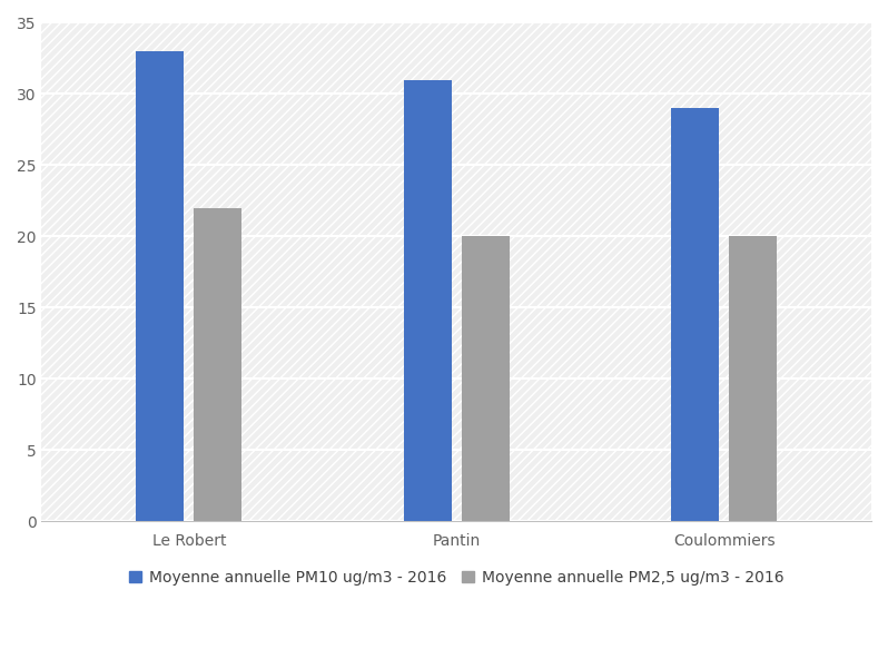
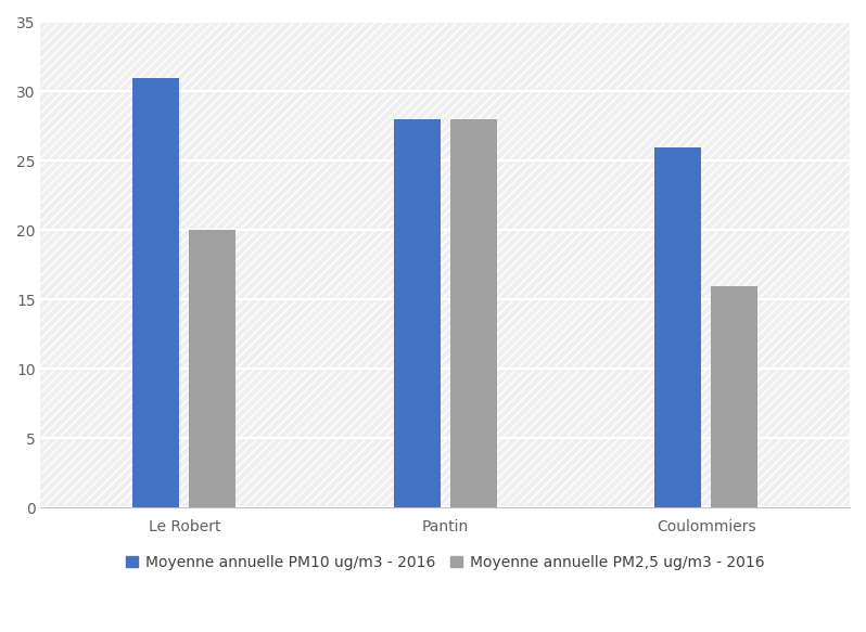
Moyenne annuelle PM10 ug/m3 - 2016/Le Robert: 33 -> 31
Moyenne annuelle PM2,5 ug/m3 - 2016/Le Robert: 22 -> 20
Moyenne annuelle PM10 ug/m3 - 2016/Pantin: 31 -> 28
Moyenne annuelle PM2,5 ug/m3 - 2016/Pantin: 20 -> 28
Moyenne annuelle PM10 ug/m3 - 2016/Coulommiers: 29 -> 26
Moyenne annuelle PM2,5 ug/m3 - 2016/Coulommiers: 20 -> 16
